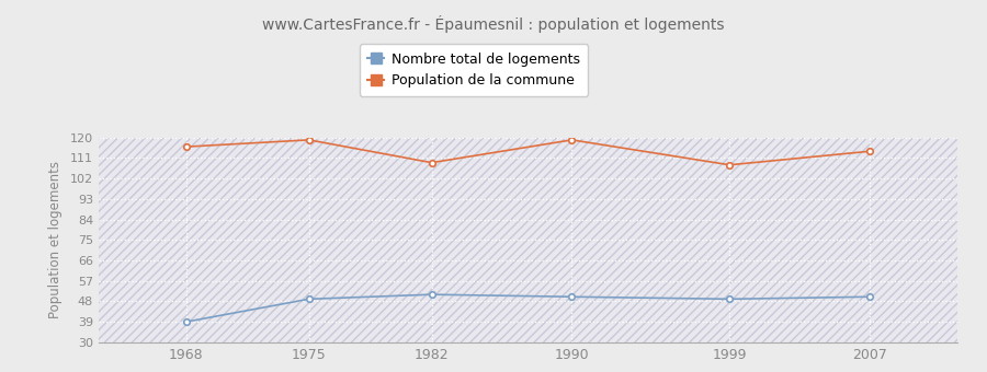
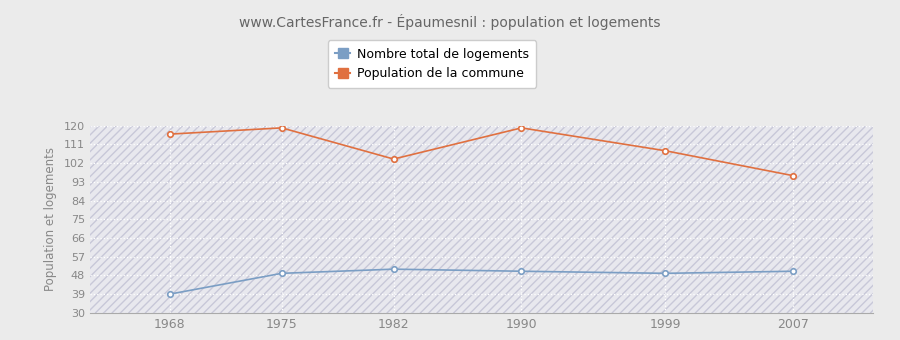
Population de la commune/1982: 109 -> 104
Population de la commune/2007: 114 -> 96
